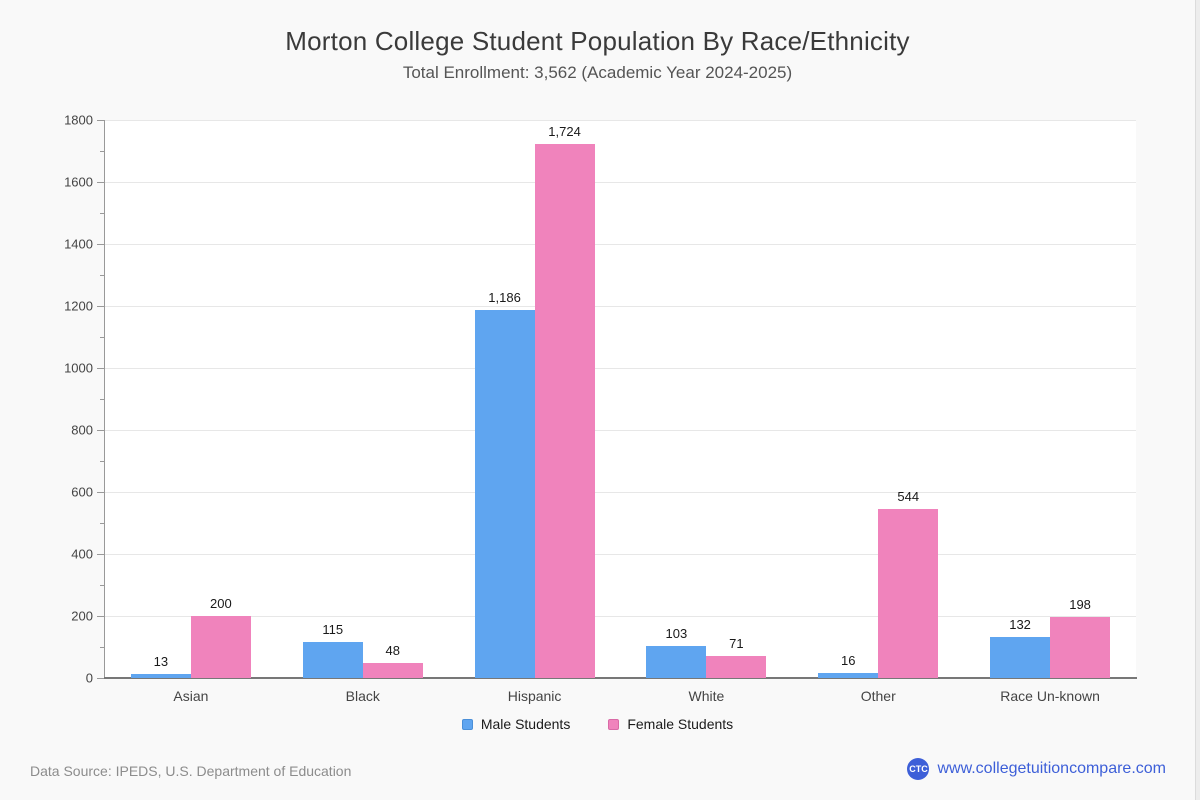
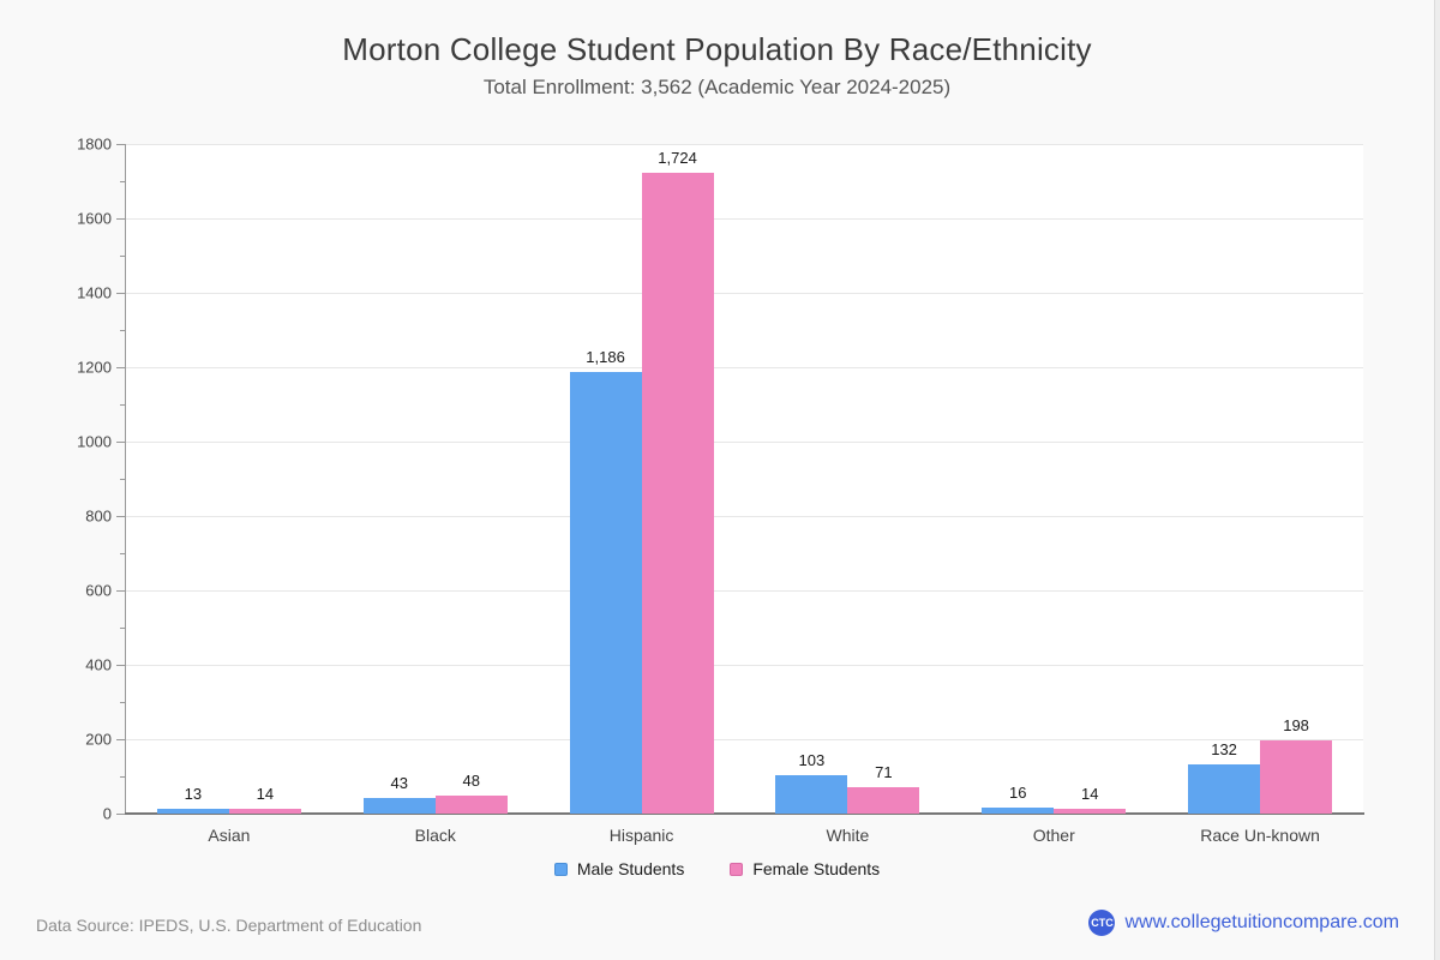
Female Students/Asian: 200 -> 14
Male Students/Black: 115 -> 43
Female Students/Other: 544 -> 14
